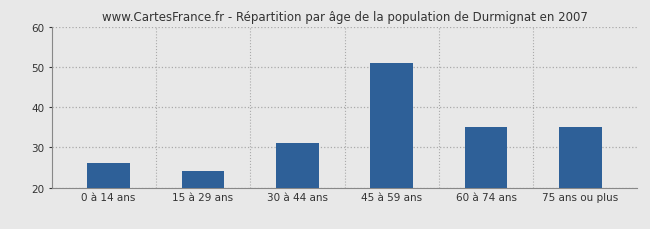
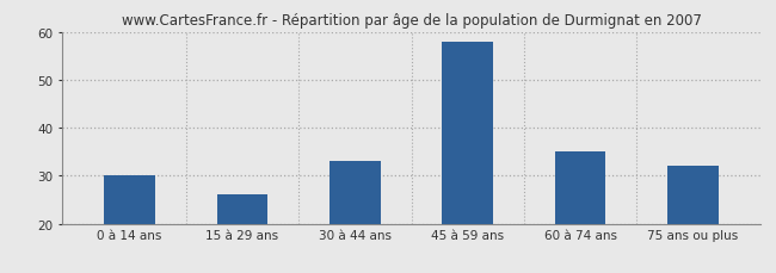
0 à 14 ans: 26 -> 30
15 à 29 ans: 24 -> 26
30 à 44 ans: 31 -> 33
45 à 59 ans: 51 -> 58
75 ans ou plus: 35 -> 32
